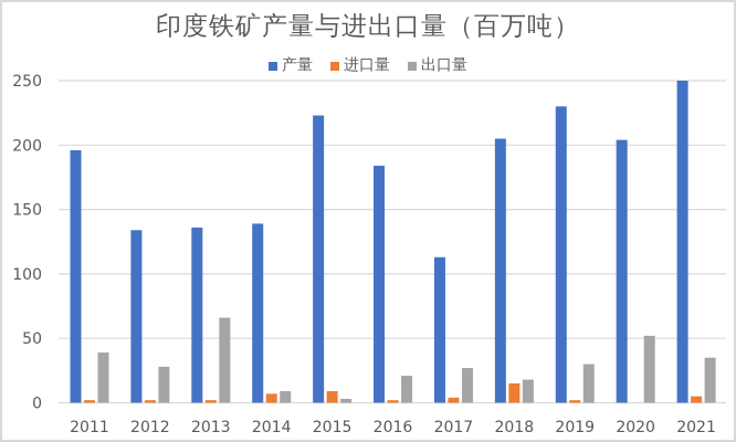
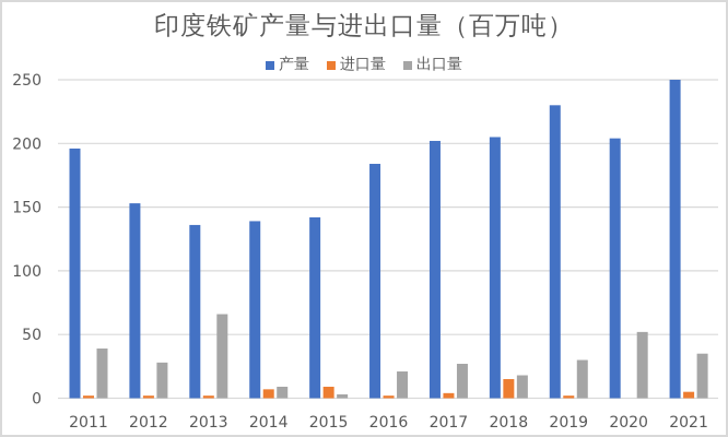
产量/2012: 134 -> 153
产量/2015: 223 -> 142
产量/2017: 113 -> 202
